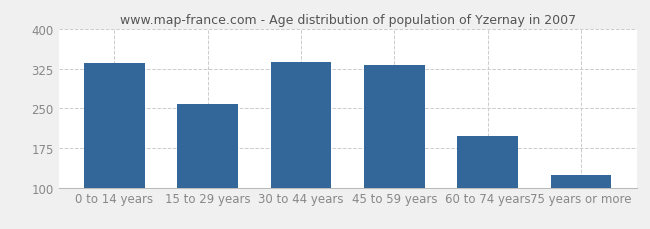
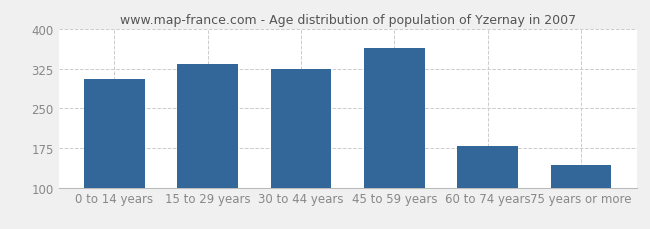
0 to 14 years: 335 -> 306
15 to 29 years: 258 -> 334
30 to 44 years: 338 -> 324
45 to 59 years: 332 -> 364
60 to 74 years: 197 -> 178
75 years or more: 123 -> 142
